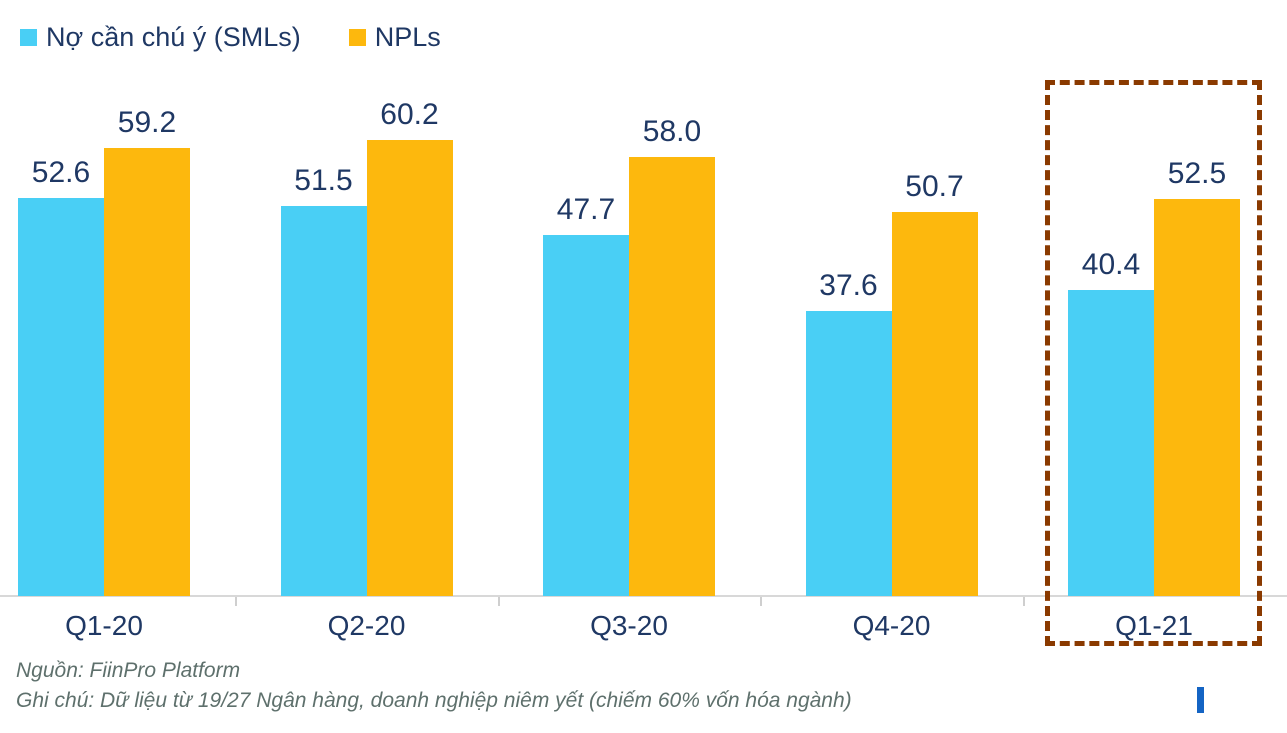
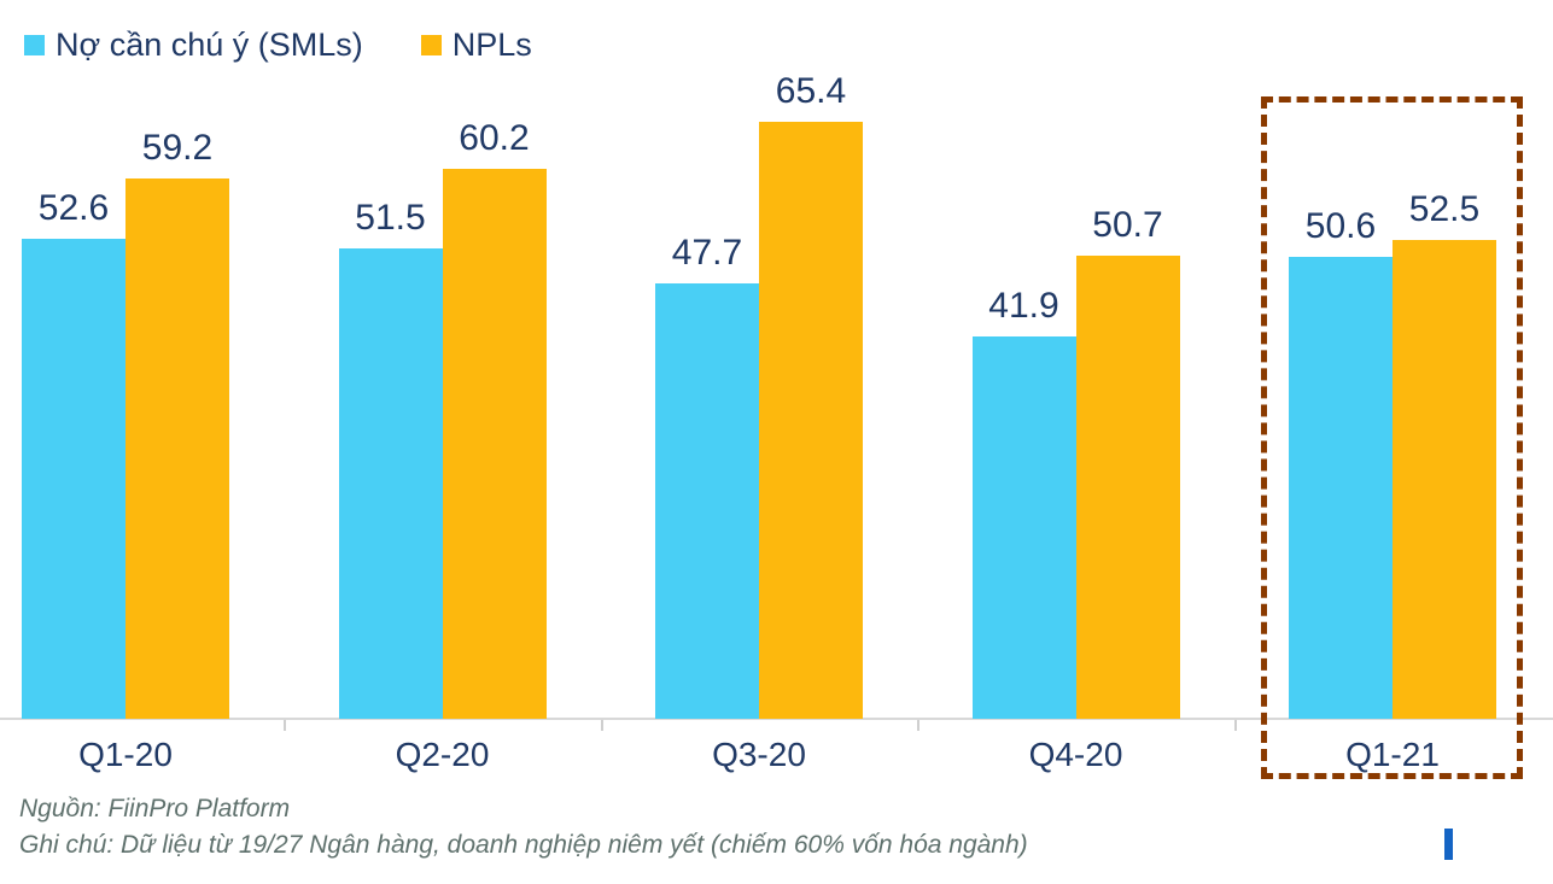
NPLs/Q3-20: 58.0 -> 65.4
Nợ cần chú ý (SMLs)/Q4-20: 37.6 -> 41.9
Nợ cần chú ý (SMLs)/Q1-21: 40.4 -> 50.6
